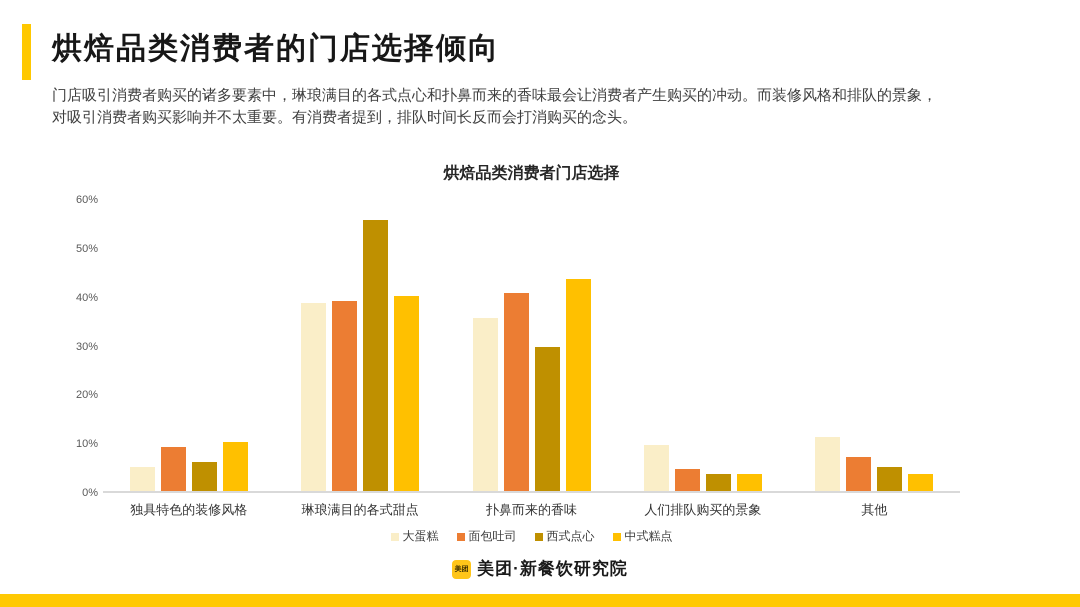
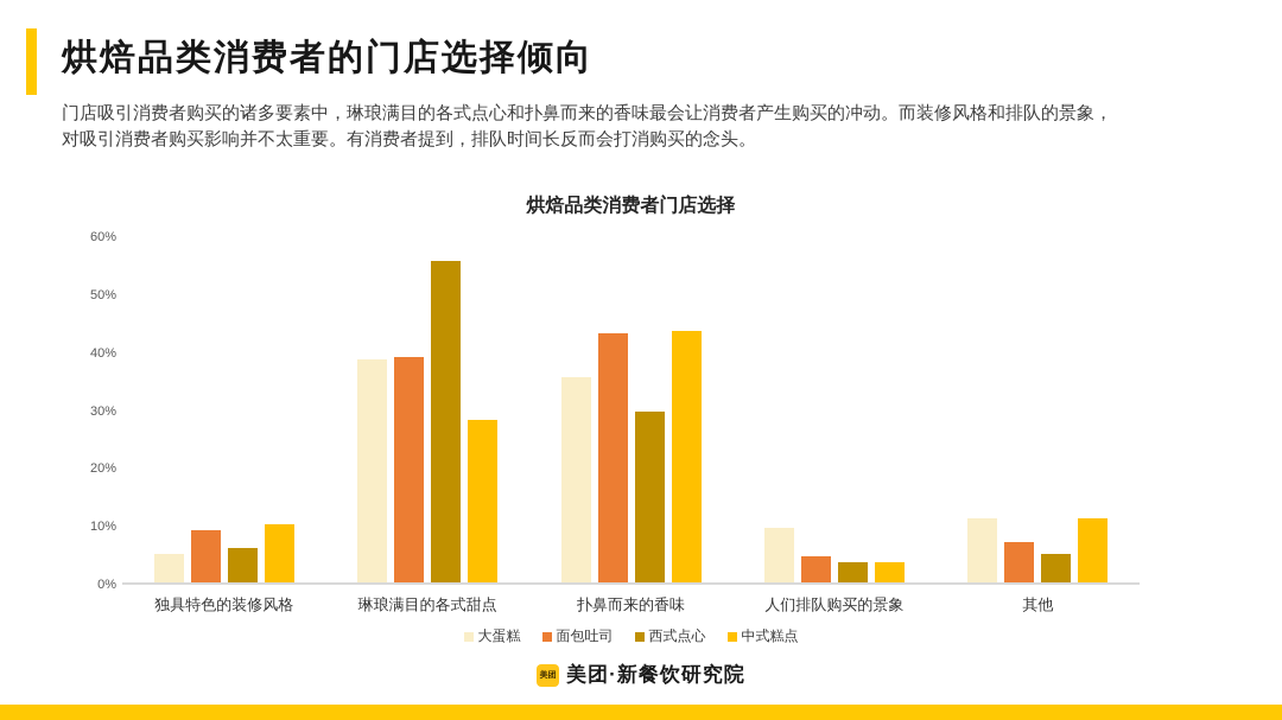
中式糕点/琳琅满目的各式甜点: 40% -> 28%
面包吐司/扑鼻而来的香味: 40% -> 43%
中式糕点/其他: 4% -> 11%
